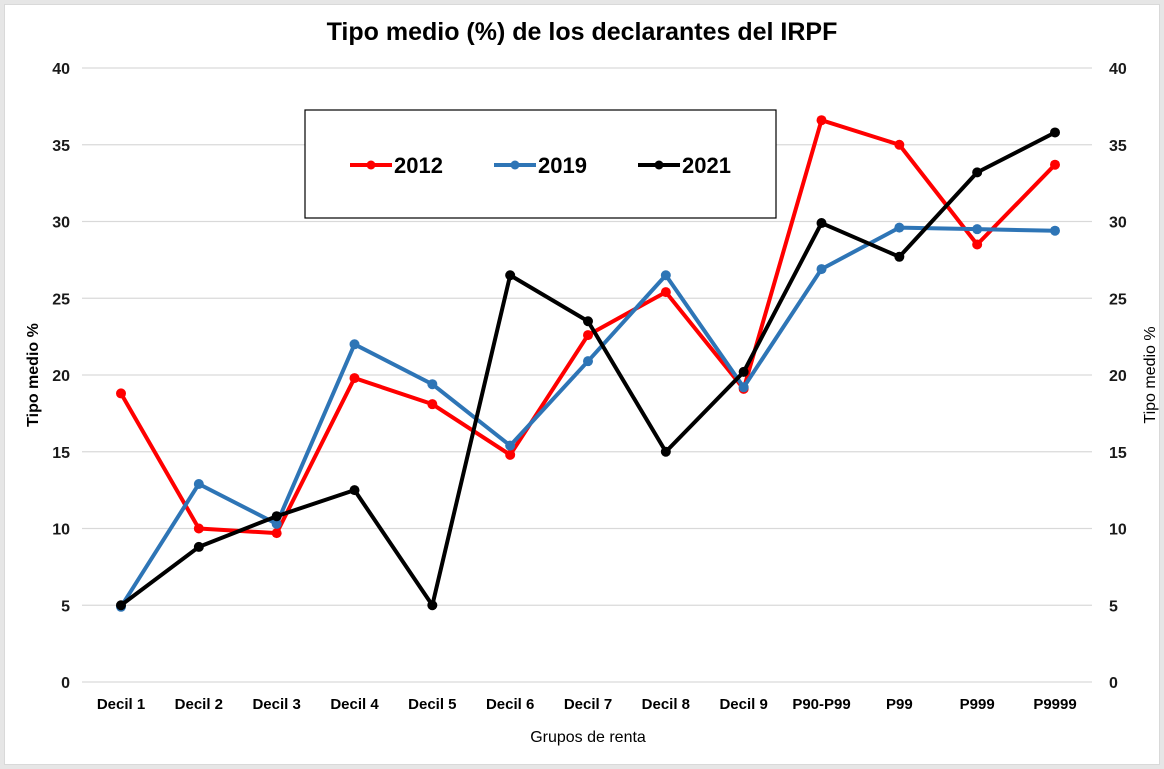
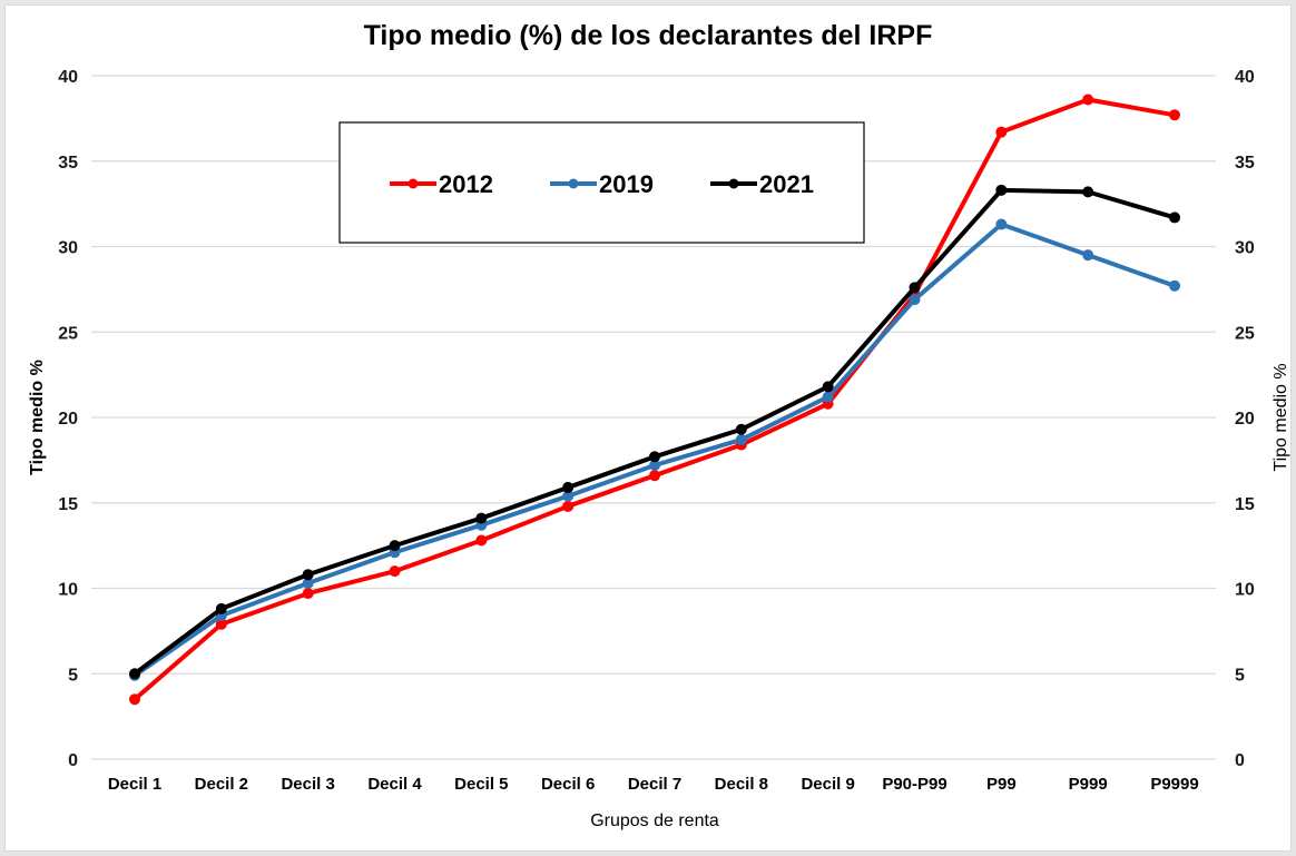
2012/Decil 1: 18.8 -> 3.5
2012/Decil 2: 10.0 -> 7.9
2019/Decil 2: 12.9 -> 8.4
2012/Decil 4: 19.8 -> 11.0
2019/Decil 4: 22.0 -> 12.1
2012/Decil 5: 18.1 -> 12.8
2019/Decil 5: 19.4 -> 13.7
2021/Decil 5: 5.0 -> 14.1
2021/Decil 6: 26.5 -> 15.9
2012/Decil 7: 22.6 -> 16.6
2019/Decil 7: 20.9 -> 17.2
2021/Decil 7: 23.5 -> 17.7
2012/Decil 8: 25.4 -> 18.4
2019/Decil 8: 26.5 -> 18.7
2021/Decil 8: 15.0 -> 19.3
2012/Decil 9: 19.1 -> 20.8
2019/Decil 9: 19.2 -> 21.2
2021/Decil 9: 20.2 -> 21.8
2012/P90-P99: 36.6 -> 27.2
2021/P90-P99: 29.9 -> 27.6
2012/P99: 35.0 -> 36.7
2019/P99: 29.6 -> 31.3
2021/P99: 27.7 -> 33.3
2012/P999: 28.5 -> 38.6
2012/P9999: 33.7 -> 37.7
2019/P9999: 29.4 -> 27.7
2021/P9999: 35.8 -> 31.7
